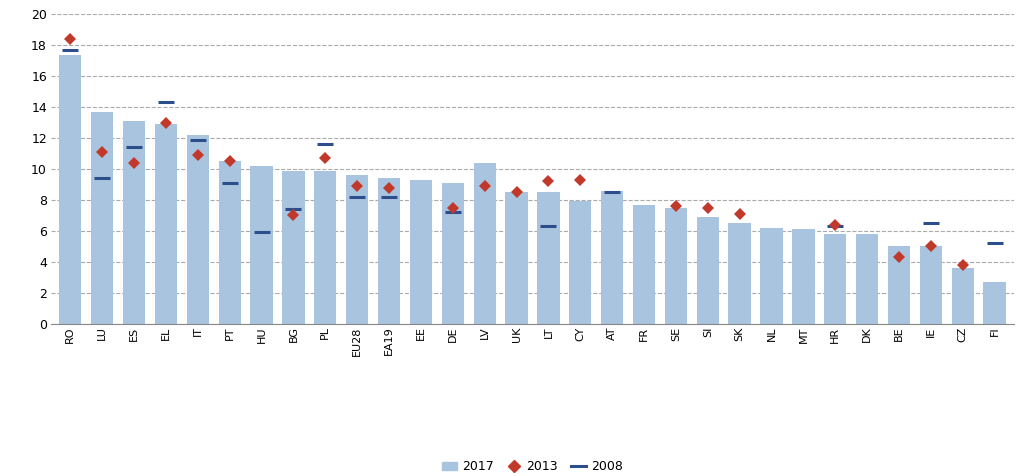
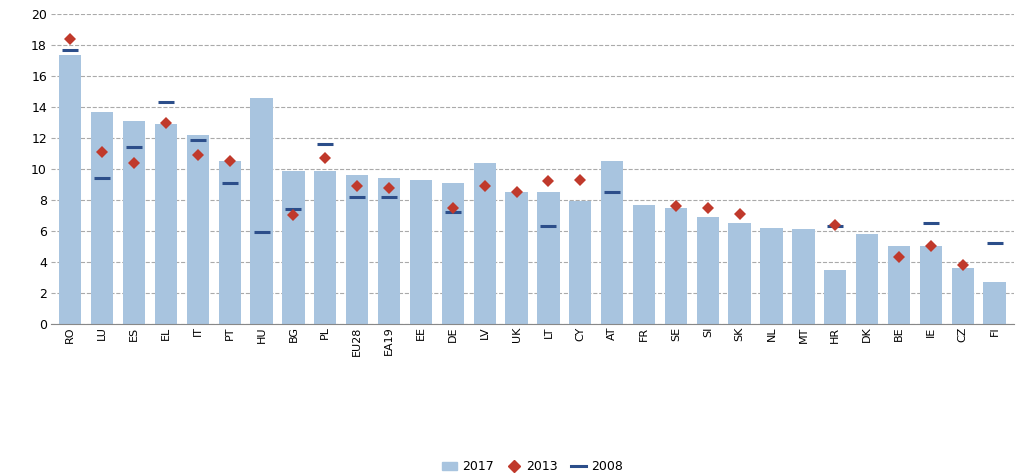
HU: 10.2 -> 14.6
AT: 8.6 -> 10.5
HR: 5.8 -> 3.5
